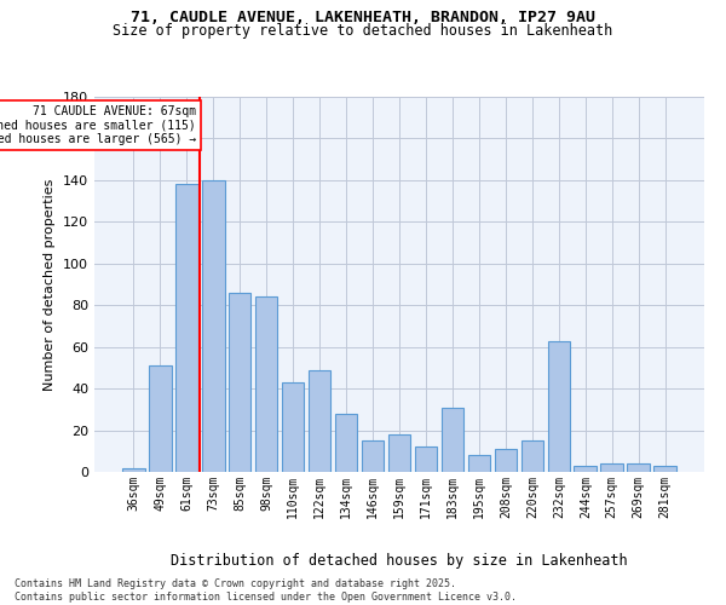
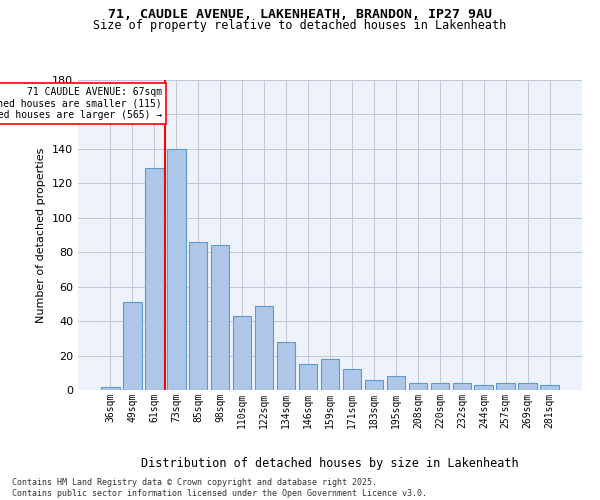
61sqm: 138 -> 129
183sqm: 31 -> 6
208sqm: 11 -> 4
220sqm: 15 -> 4
232sqm: 63 -> 4
